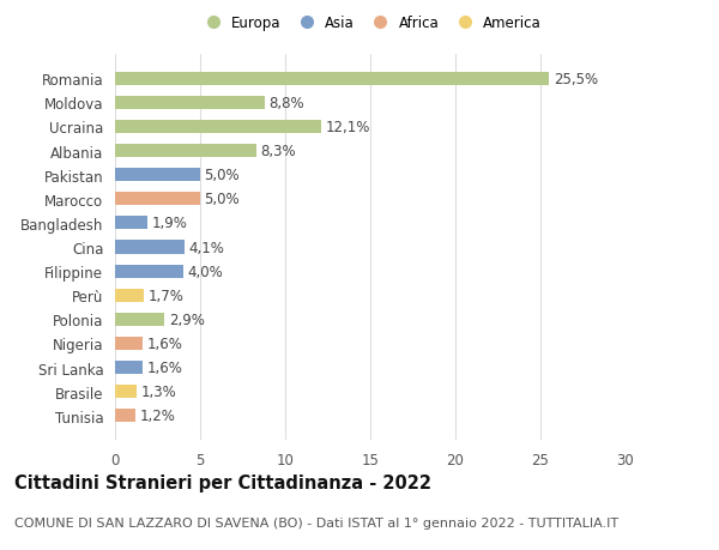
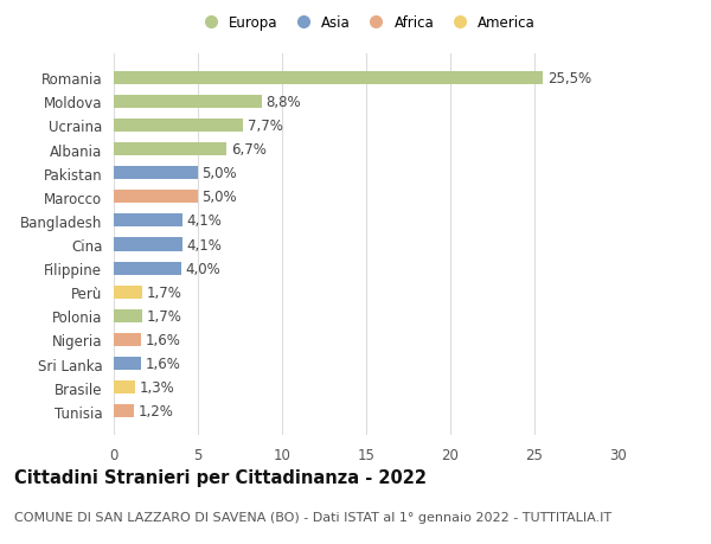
Ucraina: 12,1% -> 7,7%
Albania: 8,3% -> 6,7%
Bangladesh: 1,9% -> 4,1%
Polonia: 2,9% -> 1,7%
